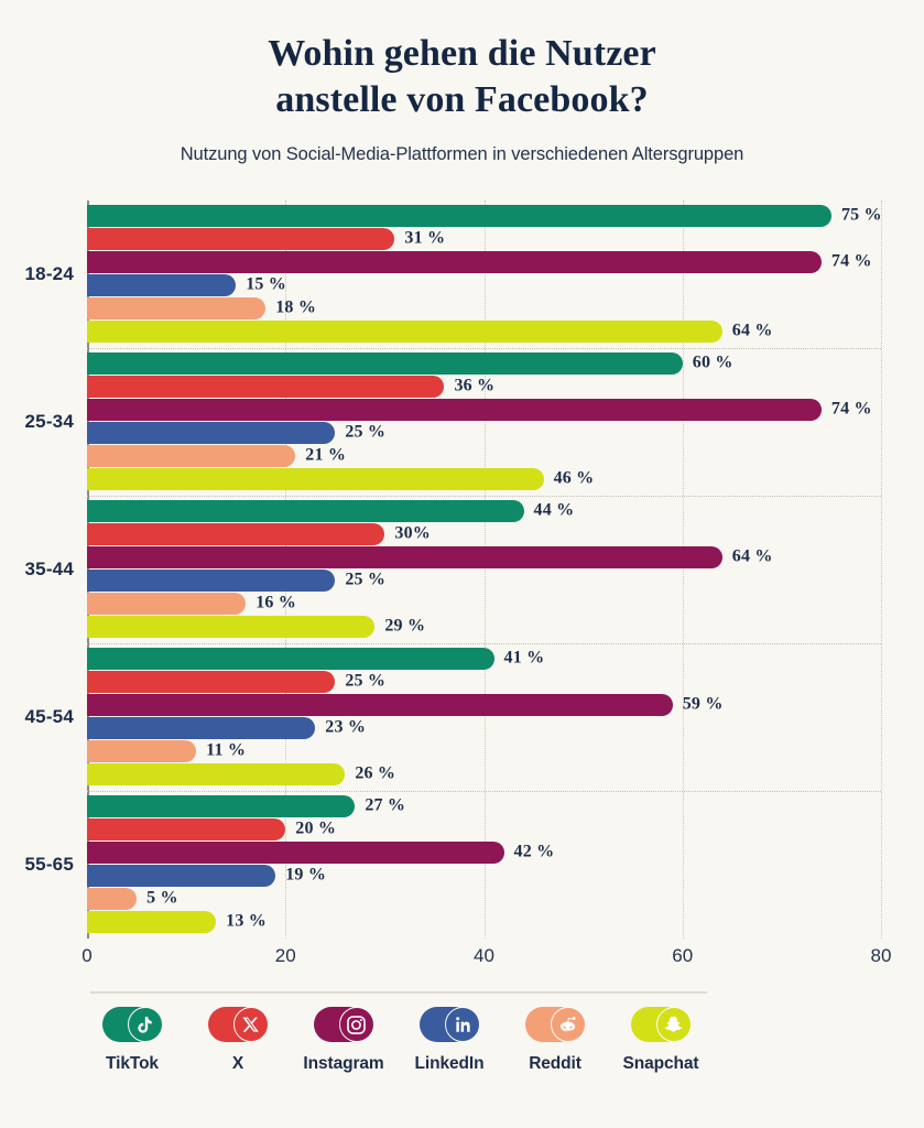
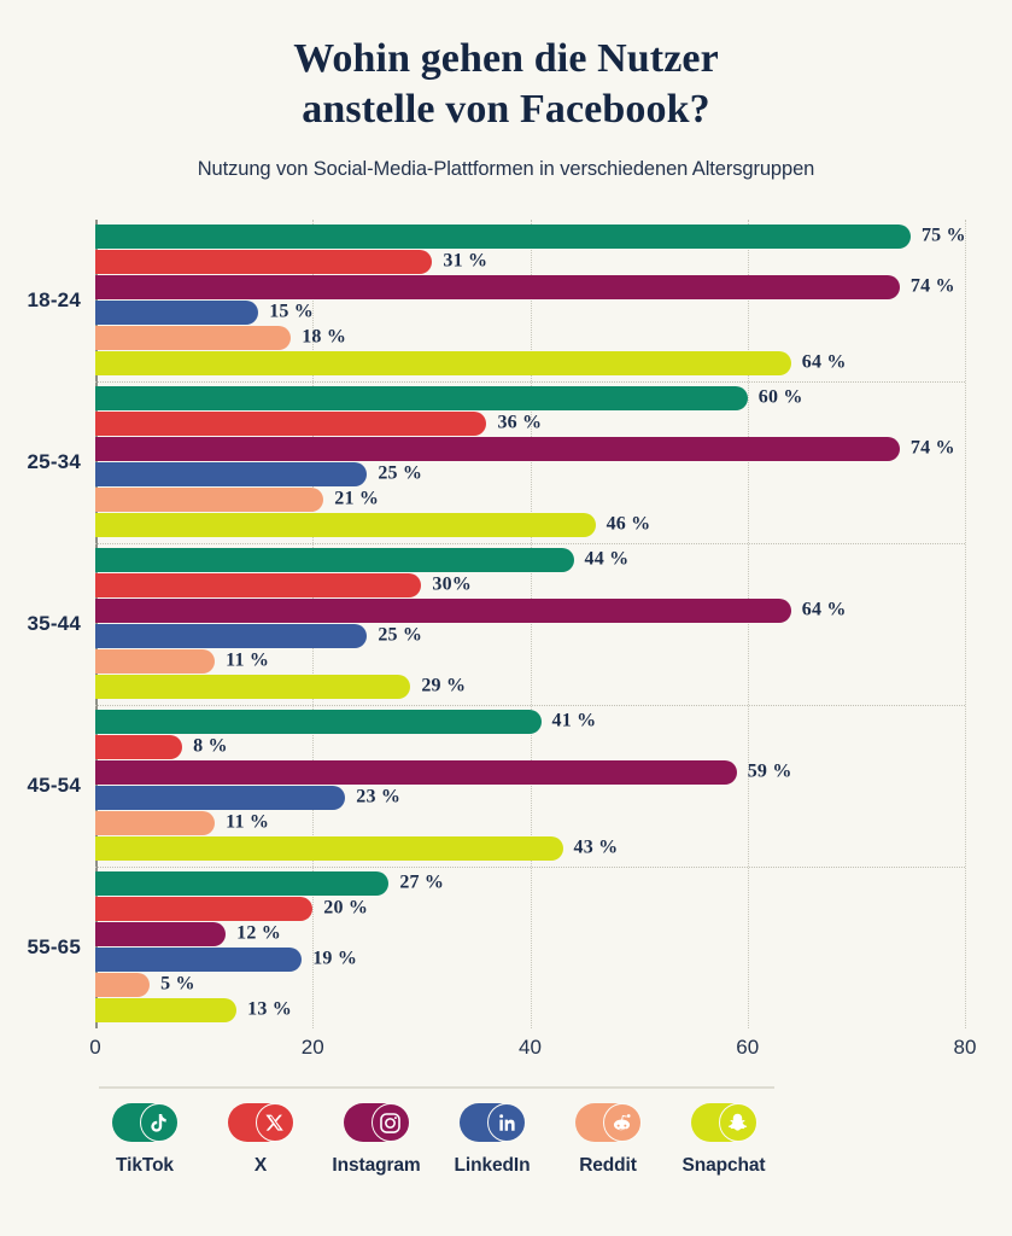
Reddit/35-44: 16 -> 11
X/45-54: 25 -> 8
Snapchat/45-54: 26 -> 43
Instagram/55-65: 42 -> 12
